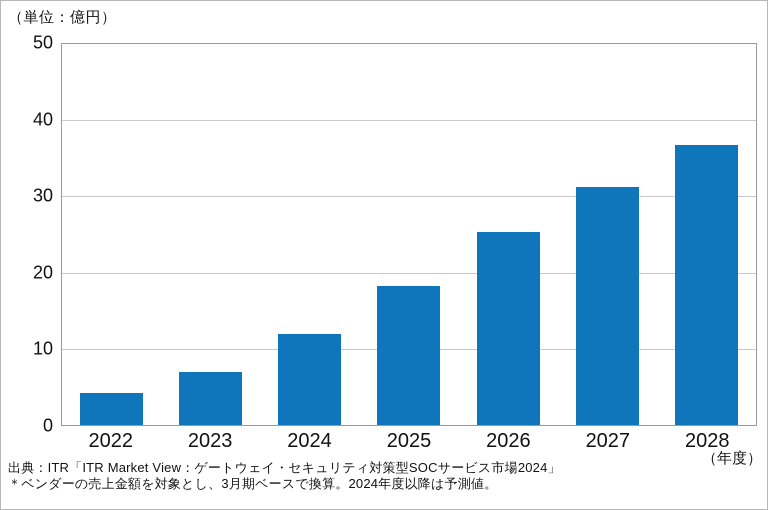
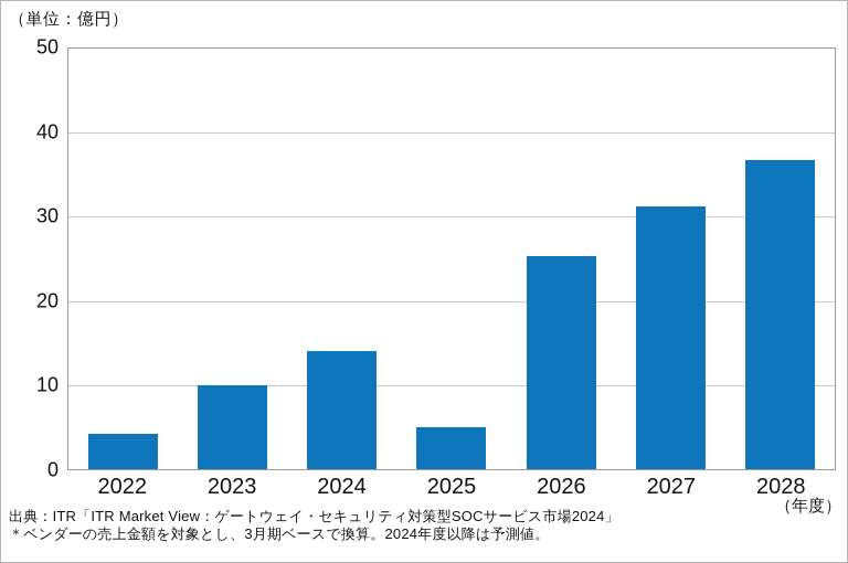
2023: 7 -> 10
2024: 12 -> 14
2025: 18 -> 5
